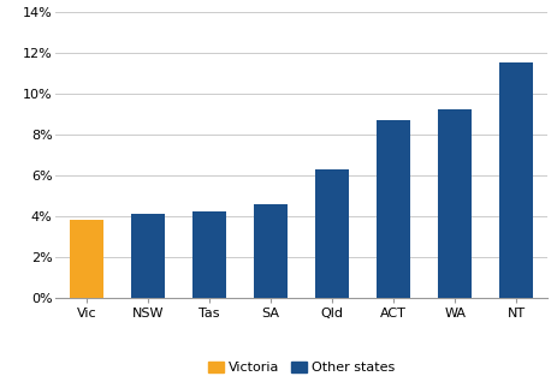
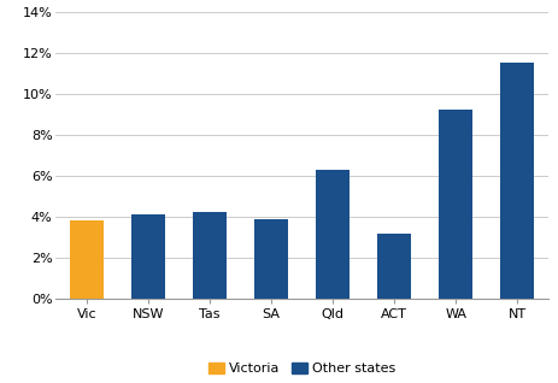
SA: 4.6% -> 3.9%
ACT: 8.7% -> 3.2%
